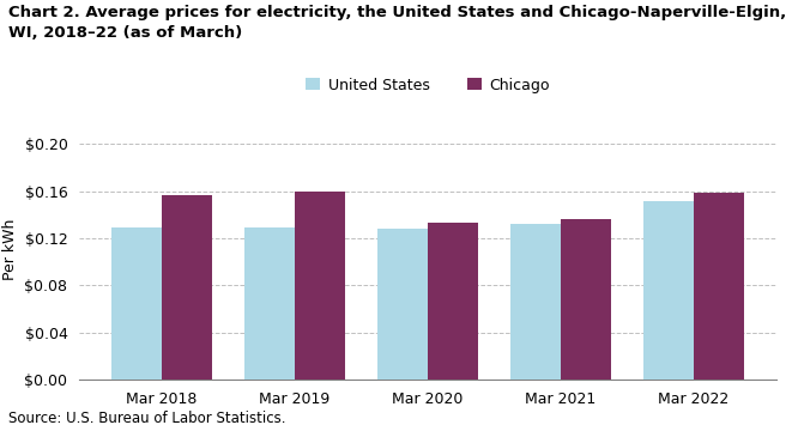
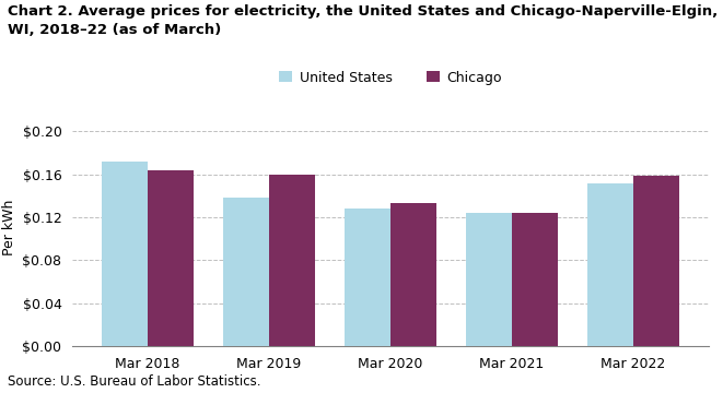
United States/Mar 2018: $0.130 -> $0.172
Chicago/Mar 2018: $0.157 -> $0.164
United States/Mar 2019: $0.130 -> $0.138
United States/Mar 2021: $0.132 -> $0.124
Chicago/Mar 2021: $0.136 -> $0.124
